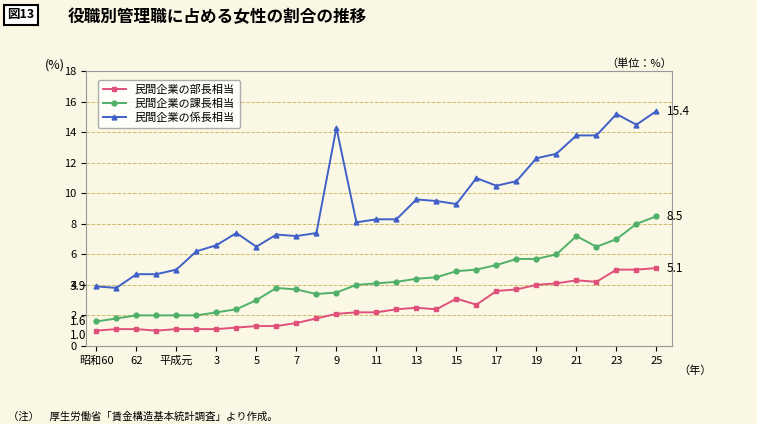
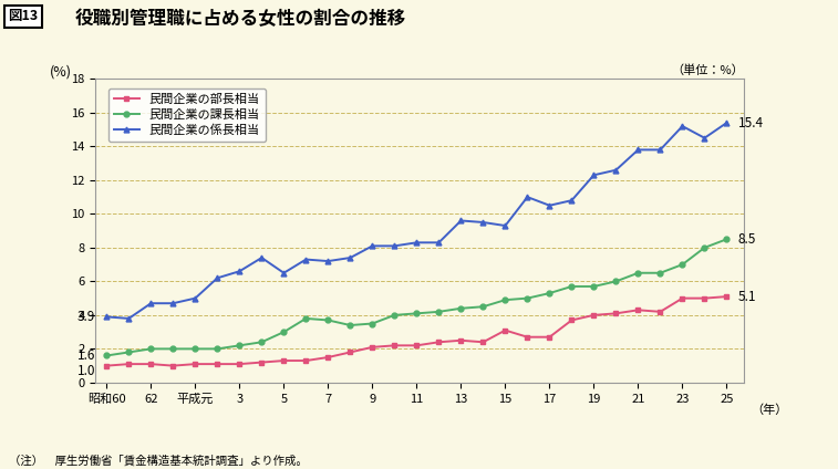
民間企業の係長相当/9: 14.3 -> 8.1
民間企業の部長相当/17: 3.6 -> 2.7
民間企業の課長相当/21: 7.2 -> 6.5
